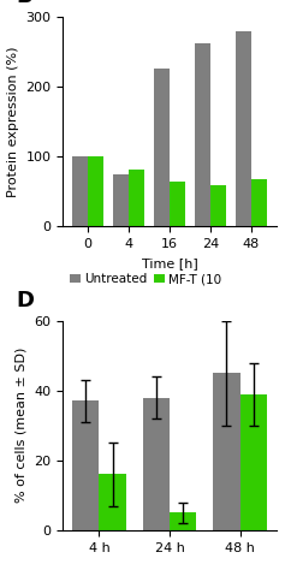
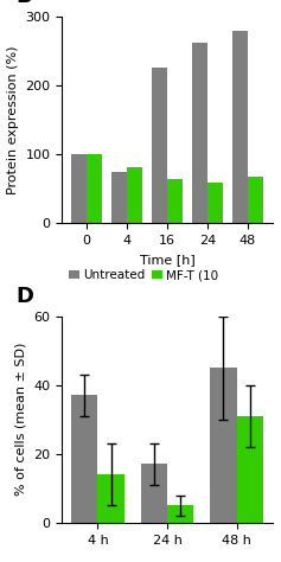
MF-T (10/4 h: 16 -> 14
Untreated/24 h: 38 -> 17
MF-T (10/48 h: 39 -> 31
